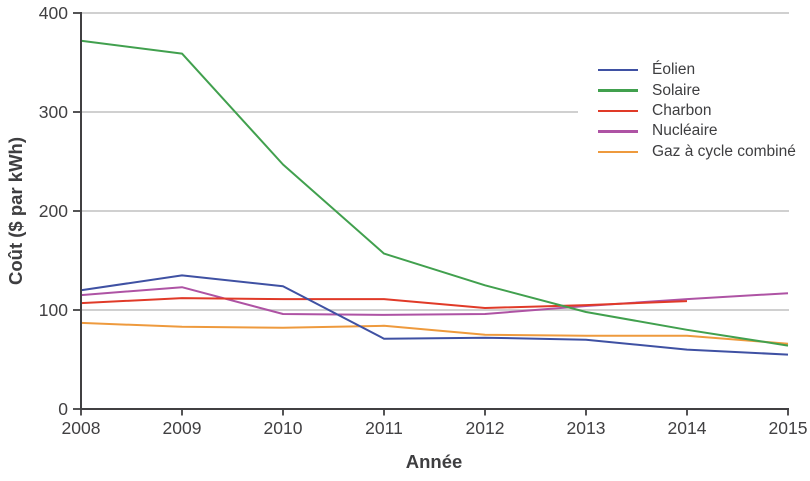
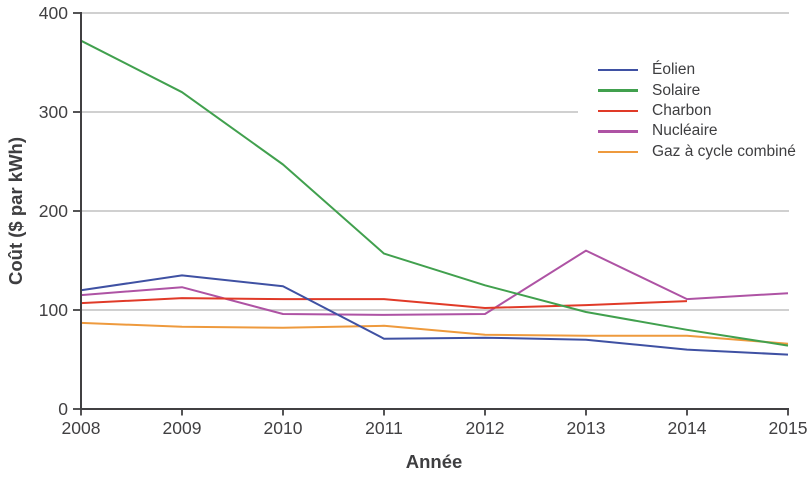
Solaire/2009: 360 -> 320
Nucléaire/2013: 100 -> 160
